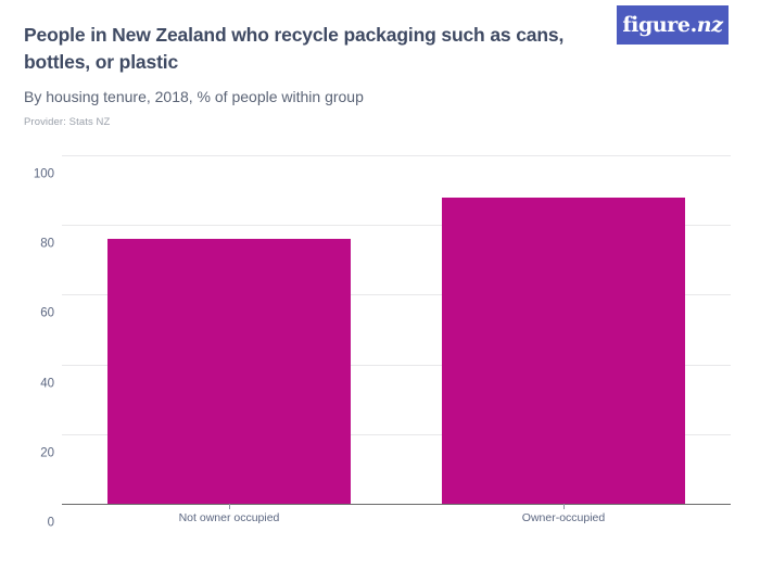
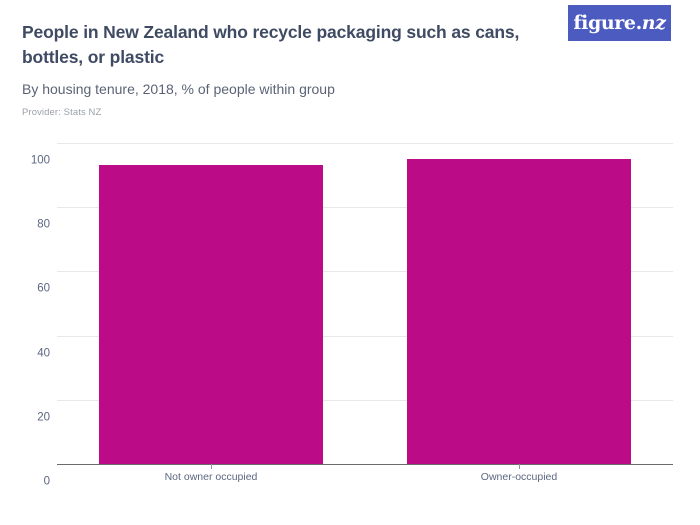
Not owner occupied: 76 -> 93
Owner-occupied: 88 -> 95
